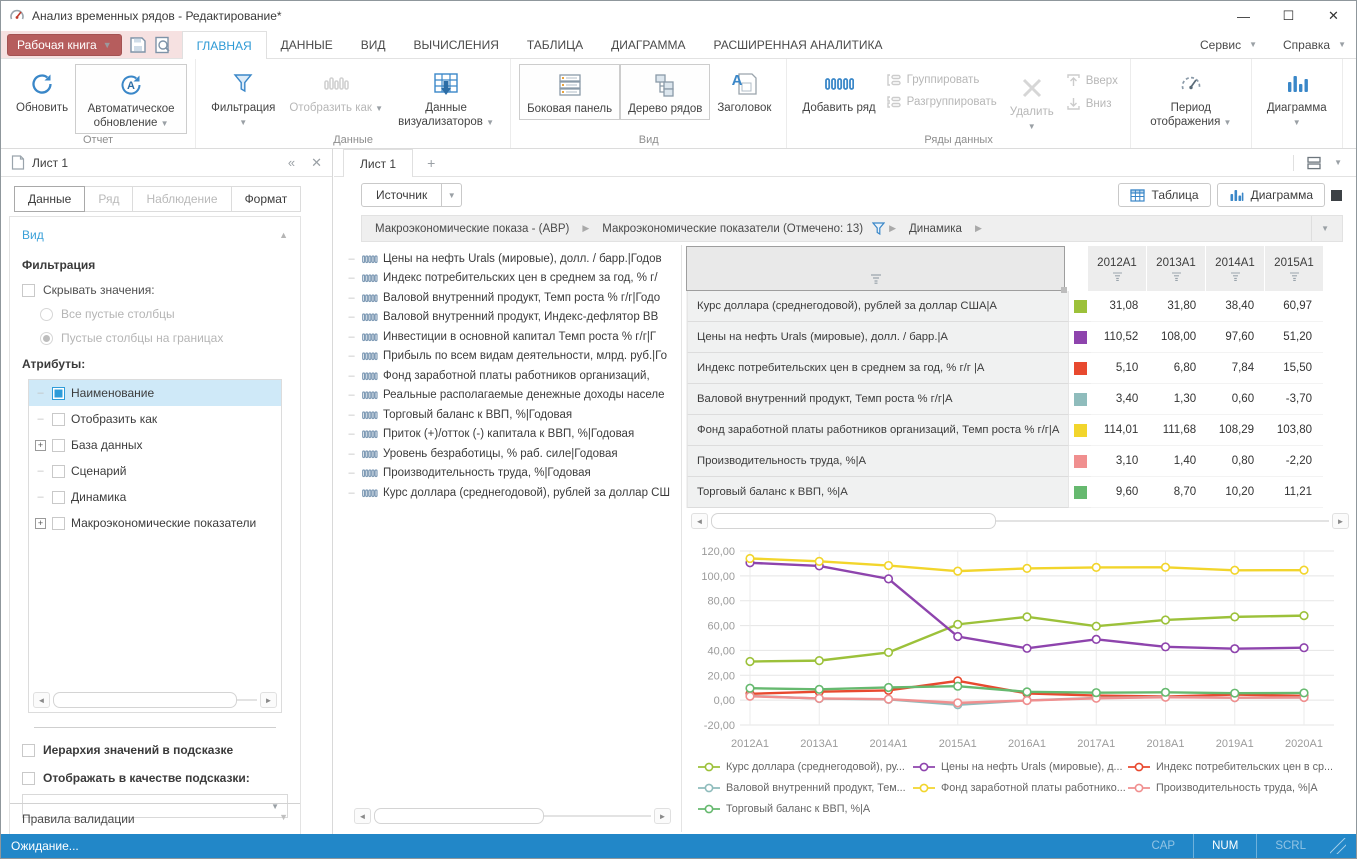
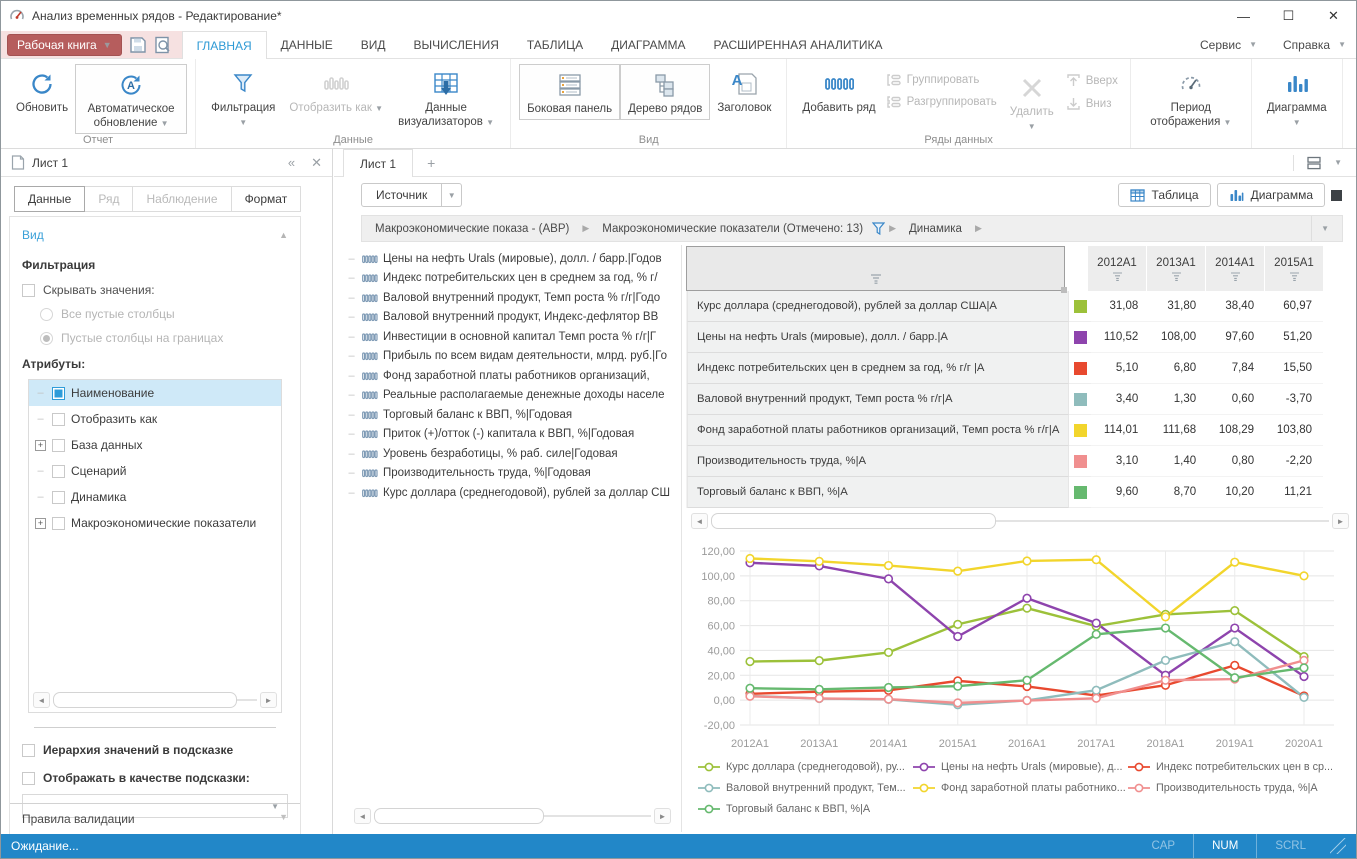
Курс доллара (среднегодовой), ру.../2016A1: 67 -> 74
Цены на нефть Urals (мировые), д.../2016A1: 42 -> 82
Индекс потребительских цен в ср.../2016A1: 5 -> 11
Фонд заработной платы работнико.../2016A1: 106 -> 112
Торговый баланс к ВВП, %|А/2016A1: 7 -> 16
Цены на нефть Urals (мировые), д.../2017A1: 49 -> 62
Валовой внутренний продукт, Тем.../2017A1: 2 -> 8
Фонд заработной платы работнико.../2017A1: 107 -> 113
Торговый баланс к ВВП, %|А/2017A1: 6 -> 53
Курс доллара (среднегодовой), ру.../2018A1: 64 -> 69
Цены на нефть Urals (мировые), д.../2018A1: 43 -> 20
Индекс потребительских цен в ср.../2018A1: 3 -> 12
Валовой внутренний продукт, Тем.../2018A1: 2 -> 32
Фонд заработной платы работнико.../2018A1: 107 -> 67
Производительность труда, %|А/2018A1: 2 -> 16
Торговый баланс к ВВП, %|А/2018A1: 6 -> 58
Курс доллара (среднегодовой), ру.../2019A1: 67 -> 72
Цены на нефть Urals (мировые), д.../2019A1: 41 -> 58
Индекс потребительских цен в ср.../2019A1: 4 -> 28
Валовой внутренний продукт, Тем.../2019A1: 2 -> 47
Фонд заработной платы работнико.../2019A1: 104 -> 111
Производительность труда, %|А/2019A1: 2 -> 17
Торговый баланс к ВВП, %|А/2019A1: 6 -> 18
Курс доллара (среднегодовой), ру.../2020A1: 68 -> 35
Цены на нефть Urals (мировые), д.../2020A1: 42 -> 19
Фонд заработной платы работнико.../2020A1: 105 -> 100
Производительность труда, %|А/2020A1: 2 -> 32
Торговый баланс к ВВП, %|А/2020A1: 6 -> 26
